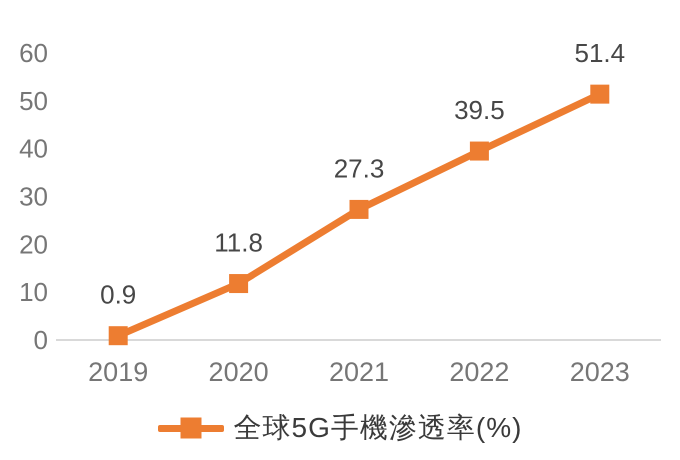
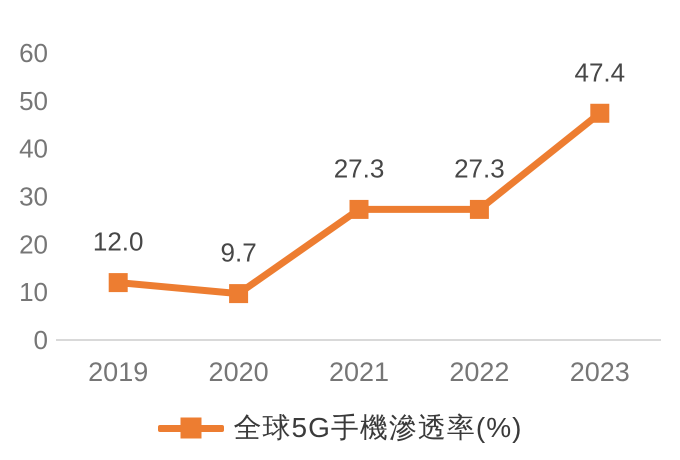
2019: 0.9 -> 12.0
2020: 11.8 -> 9.7
2022: 39.5 -> 27.3
2023: 51.4 -> 47.4
